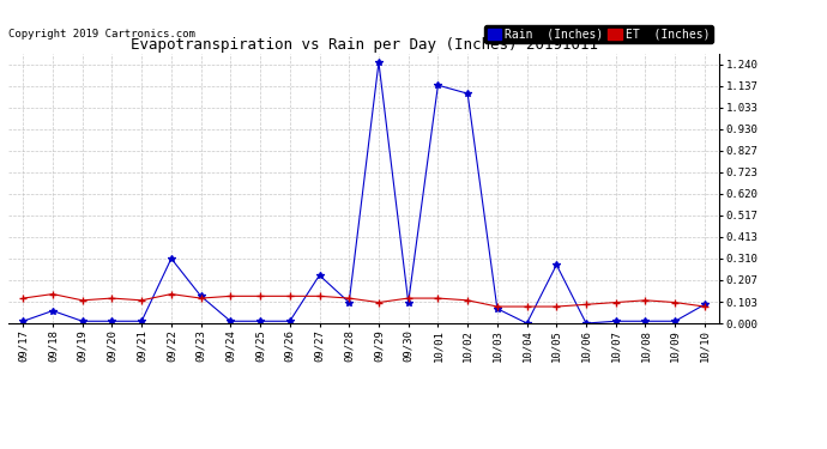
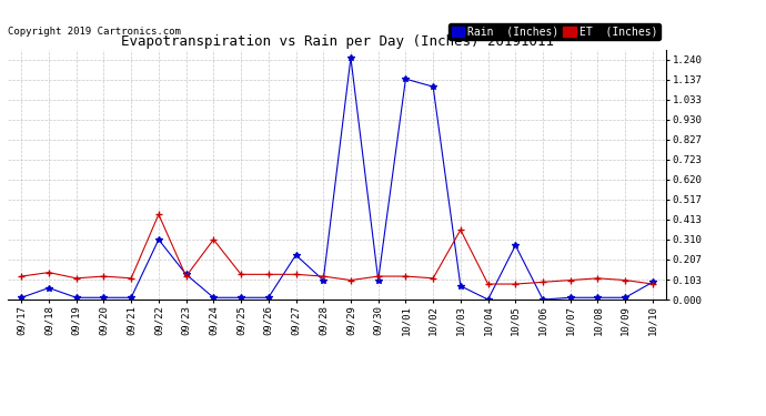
ET (Inches)/09/22: 0.14 -> 0.44
ET (Inches)/09/24: 0.13 -> 0.31
ET (Inches)/10/03: 0.08 -> 0.36
